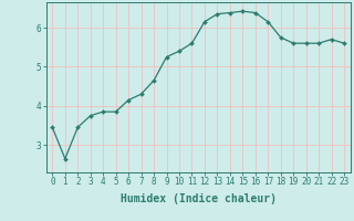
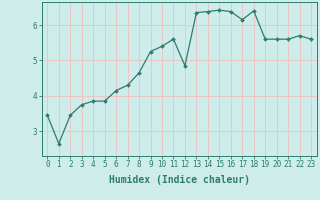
12: 6.15 -> 4.85
18: 5.75 -> 6.40
